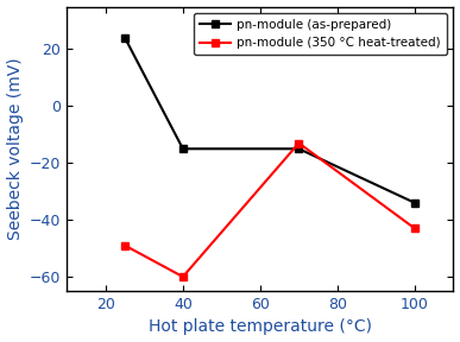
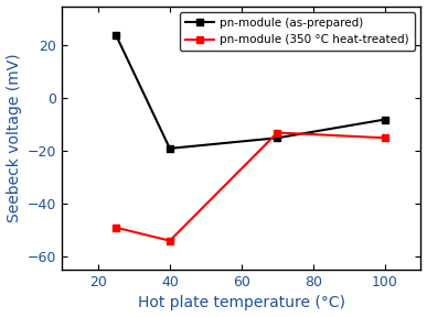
pn-module (as-prepared)/40: -15 -> -19
pn-module (350 °C heat-treated)/40: -60 -> -54
pn-module (as-prepared)/100: -34 -> -8
pn-module (350 °C heat-treated)/100: -43 -> -15
